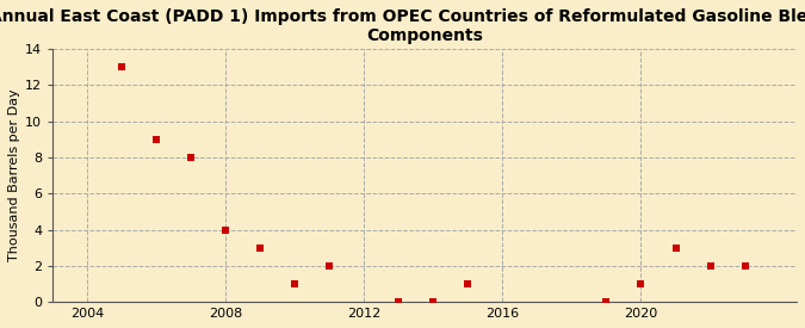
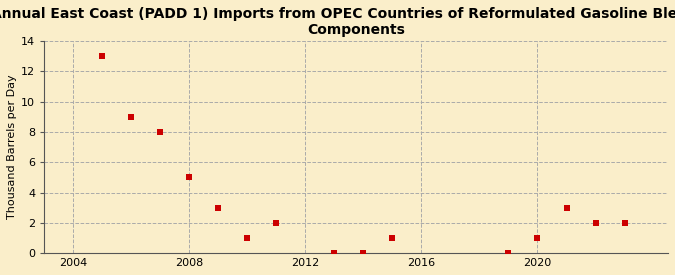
2008: 4 -> 5
